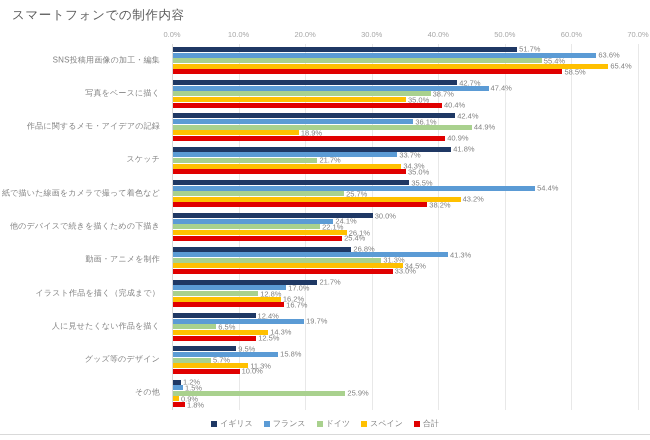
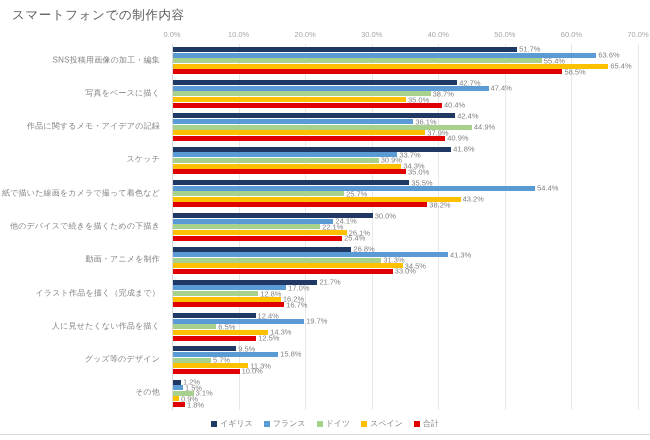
スペイン/作品に関するメモ・アイデアの記録: 18.9% -> 37.9%
ドイツ/スケッチ: 21.7% -> 30.9%
ドイツ/その他: 25.9% -> 3.1%
